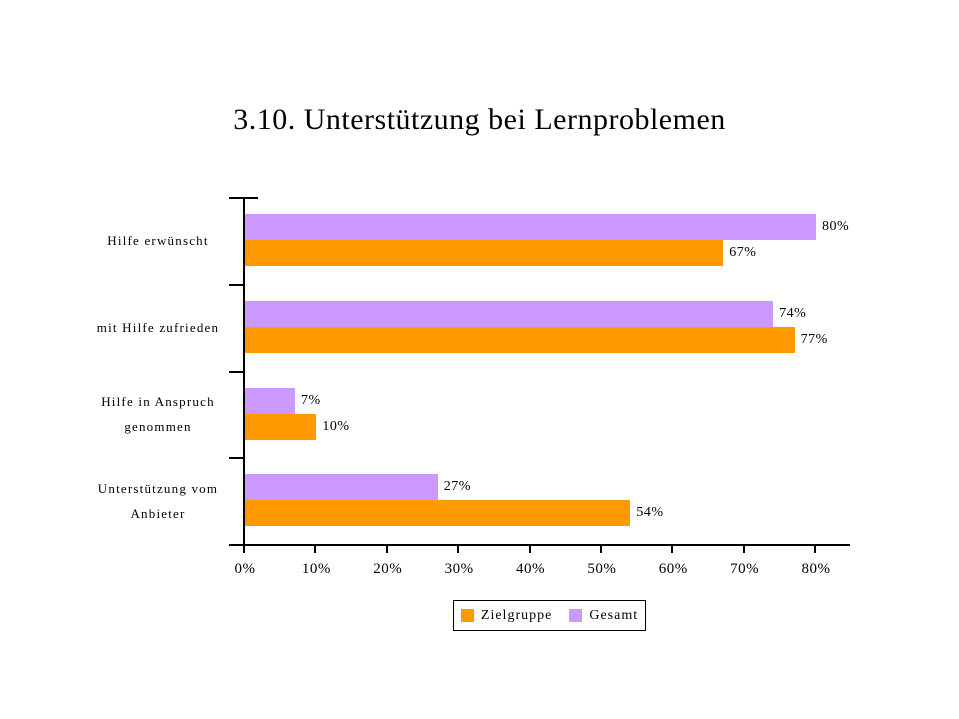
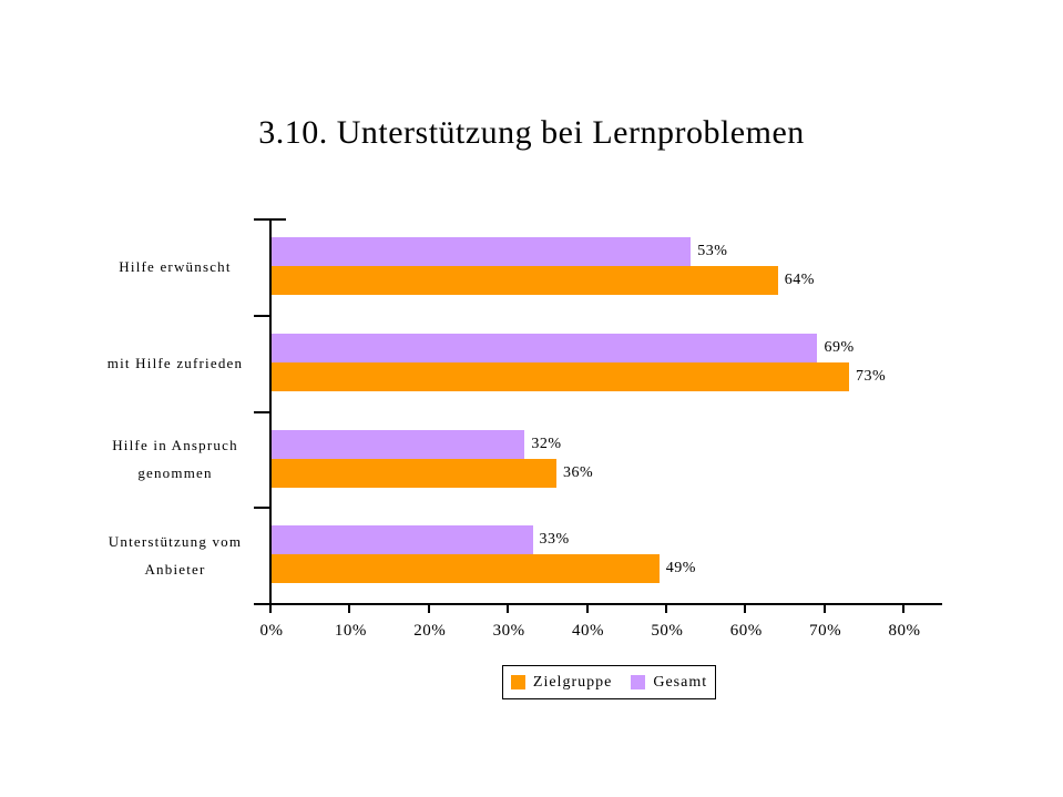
Zielgruppe/Hilfe erwünscht: 67% -> 64%
Gesamt/Hilfe erwünscht: 80% -> 53%
Zielgruppe/mit Hilfe zufrieden: 77% -> 73%
Gesamt/mit Hilfe zufrieden: 74% -> 69%
Zielgruppe/Hilfe in Anspruch genommen: 10% -> 36%
Gesamt/Hilfe in Anspruch genommen: 7% -> 32%
Zielgruppe/Unterstützung vom Anbieter: 54% -> 49%
Gesamt/Unterstützung vom Anbieter: 27% -> 33%
